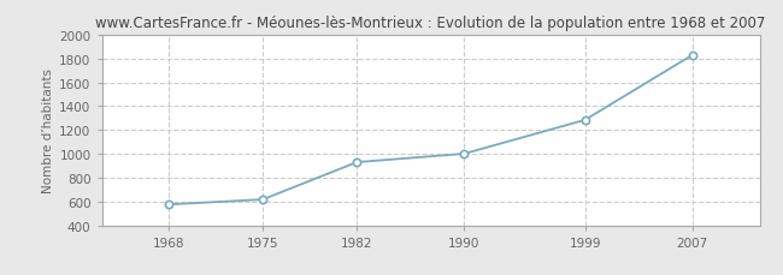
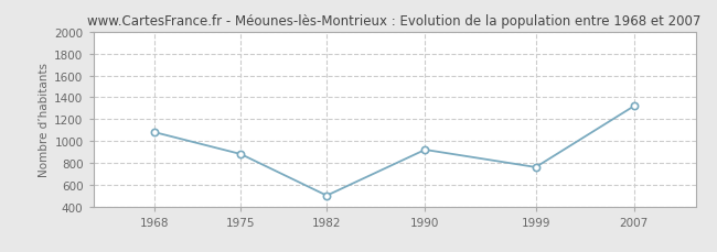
1968: 580 -> 1080
1975: 620 -> 880
1982: 930 -> 500
1990: 1000 -> 920
1999: 1280 -> 760
2007: 1830 -> 1320
